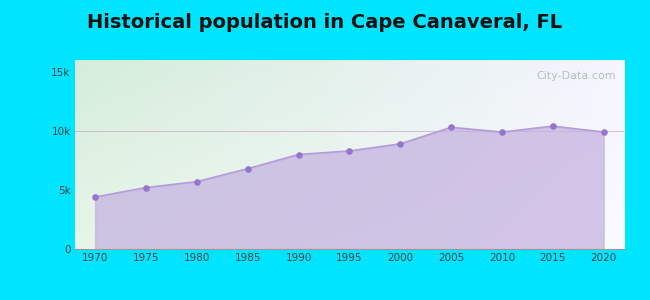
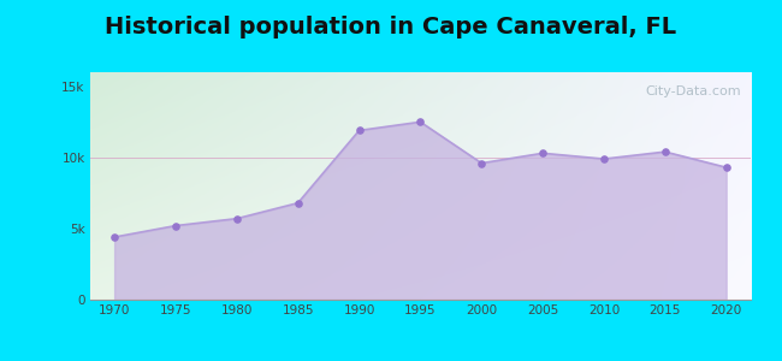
1990: 8.0k -> 11.9k
1995: 8.3k -> 12.5k
2000: 8.9k -> 9.6k
2020: 9.9k -> 9.3k
